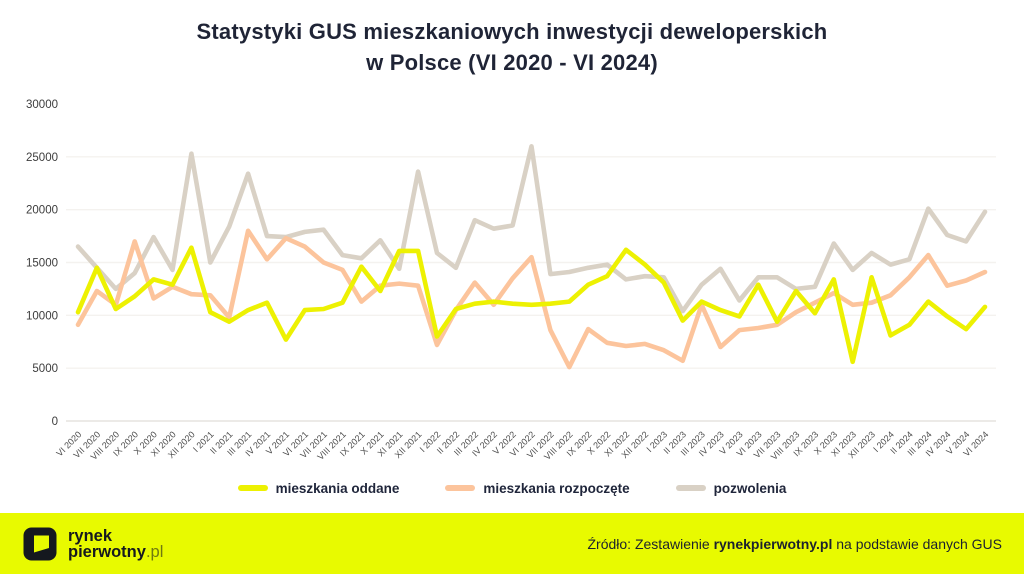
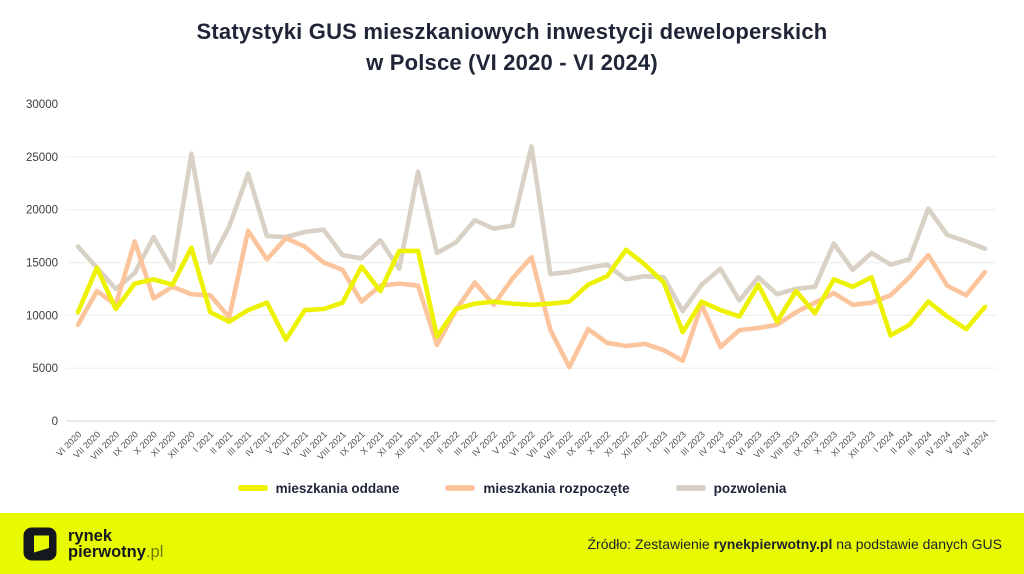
mieszkania oddane/IX 2020: 11800 -> 13000
pozwolenia/II 2022: 14500 -> 16900
mieszkania oddane/II 2023: 9500 -> 8400
pozwolenia/VII 2023: 13600 -> 12000
mieszkania oddane/XI 2023: 5600 -> 12700
mieszkania rozpoczęte/V 2024: 13300 -> 11900
pozwolenia/VI 2024: 19800 -> 16300
